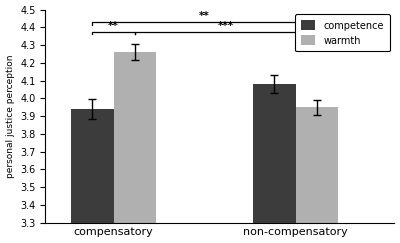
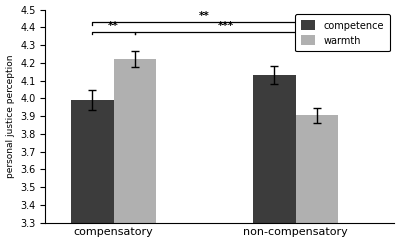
competence/compensatory: 3.94 -> 3.99
warmth/compensatory: 4.26 -> 4.22
competence/non-compensatory: 4.08 -> 4.13
warmth/non-compensatory: 3.95 -> 3.90
